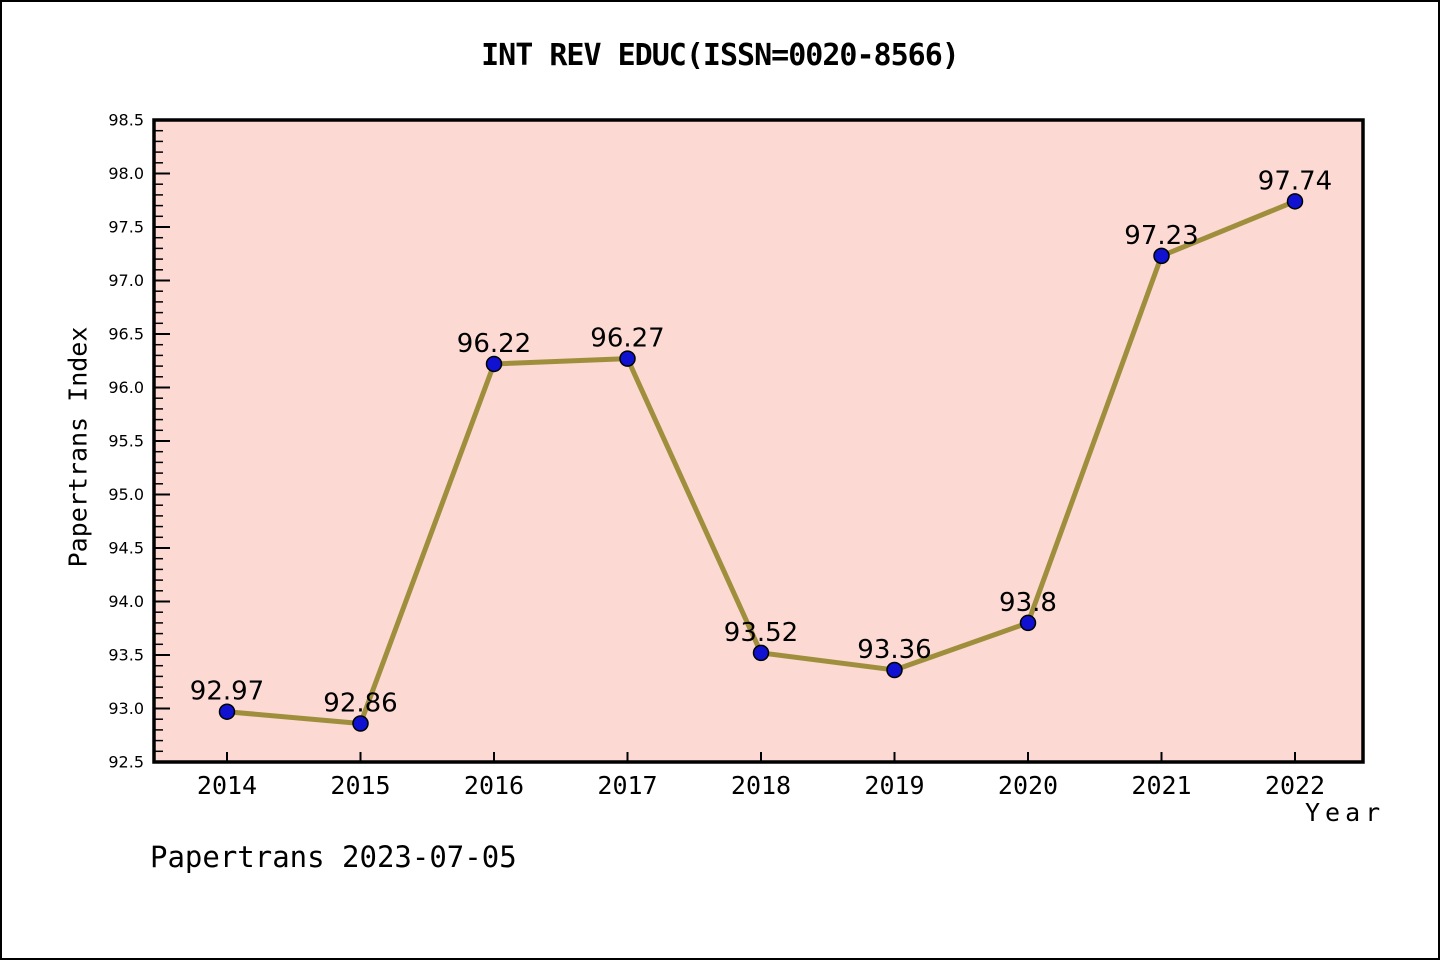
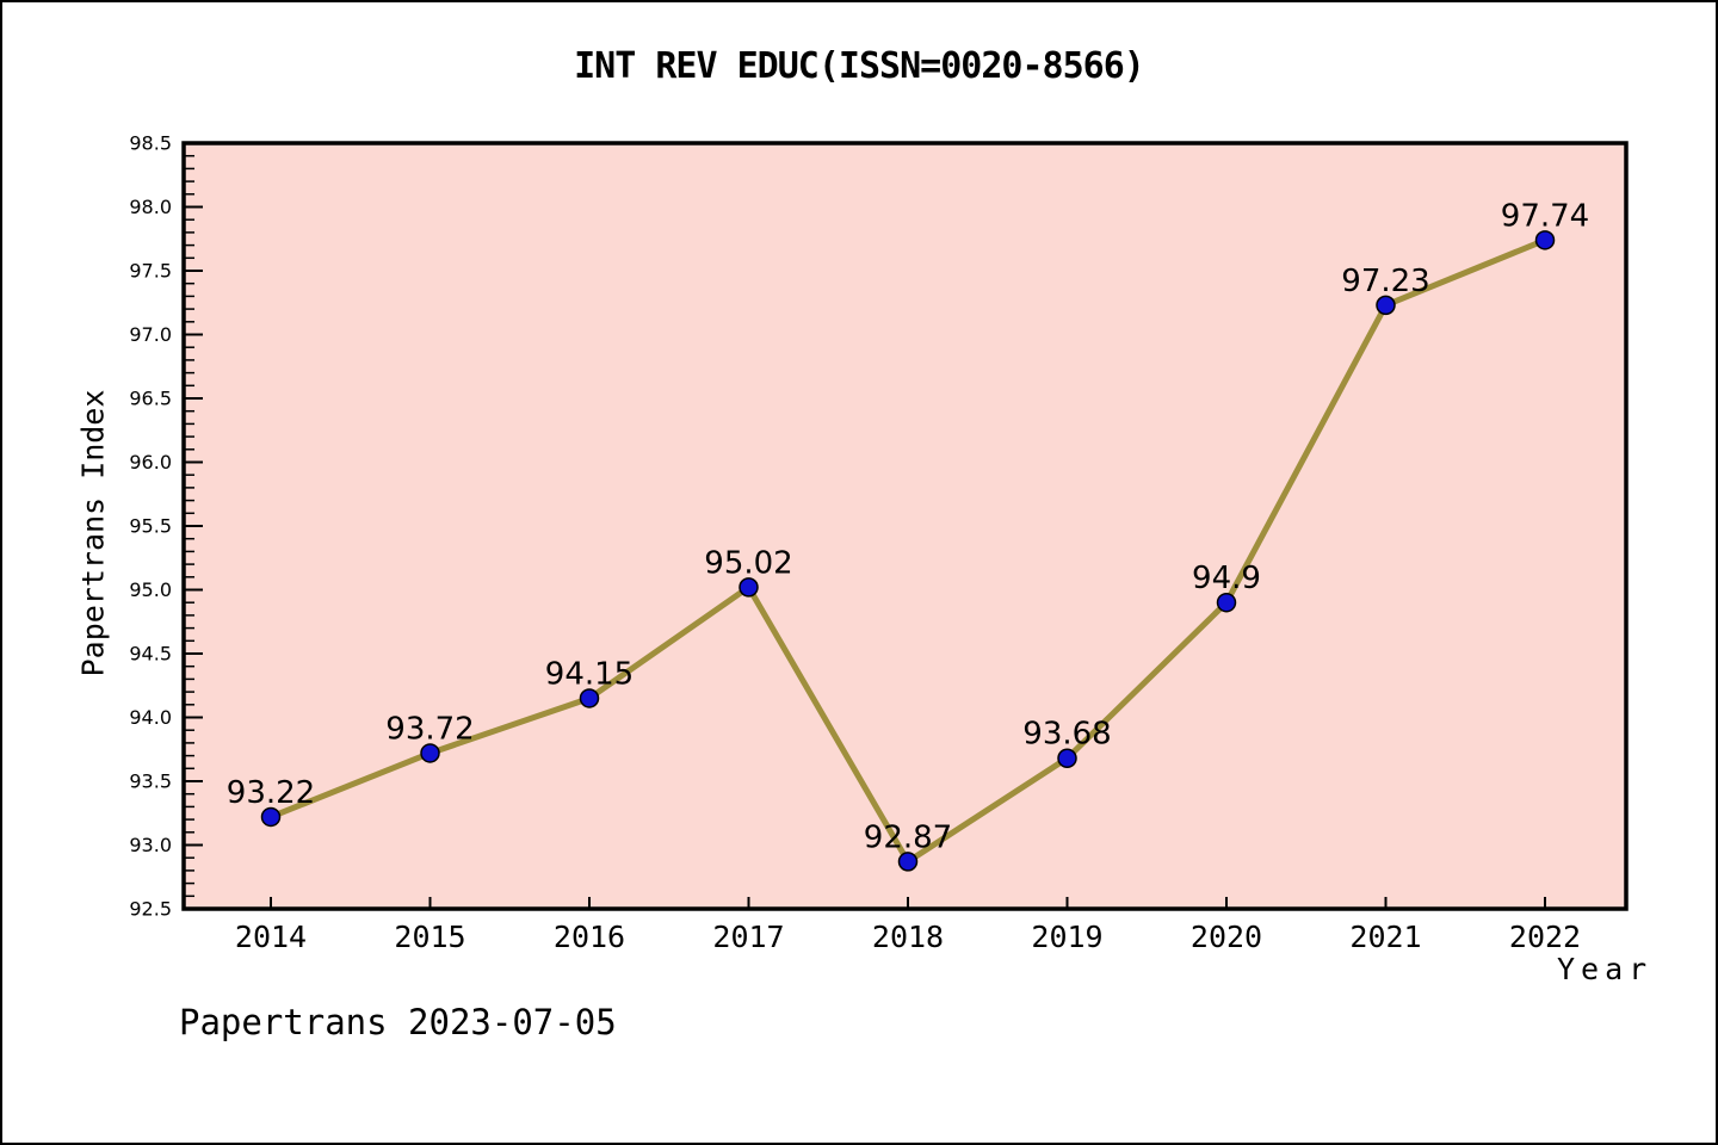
2014: 92.97 -> 93.22
2015: 92.86 -> 93.72
2016: 96.22 -> 94.15
2017: 96.27 -> 95.02
2018: 93.52 -> 92.87
2019: 93.36 -> 93.68
2020: 93.8 -> 94.9
